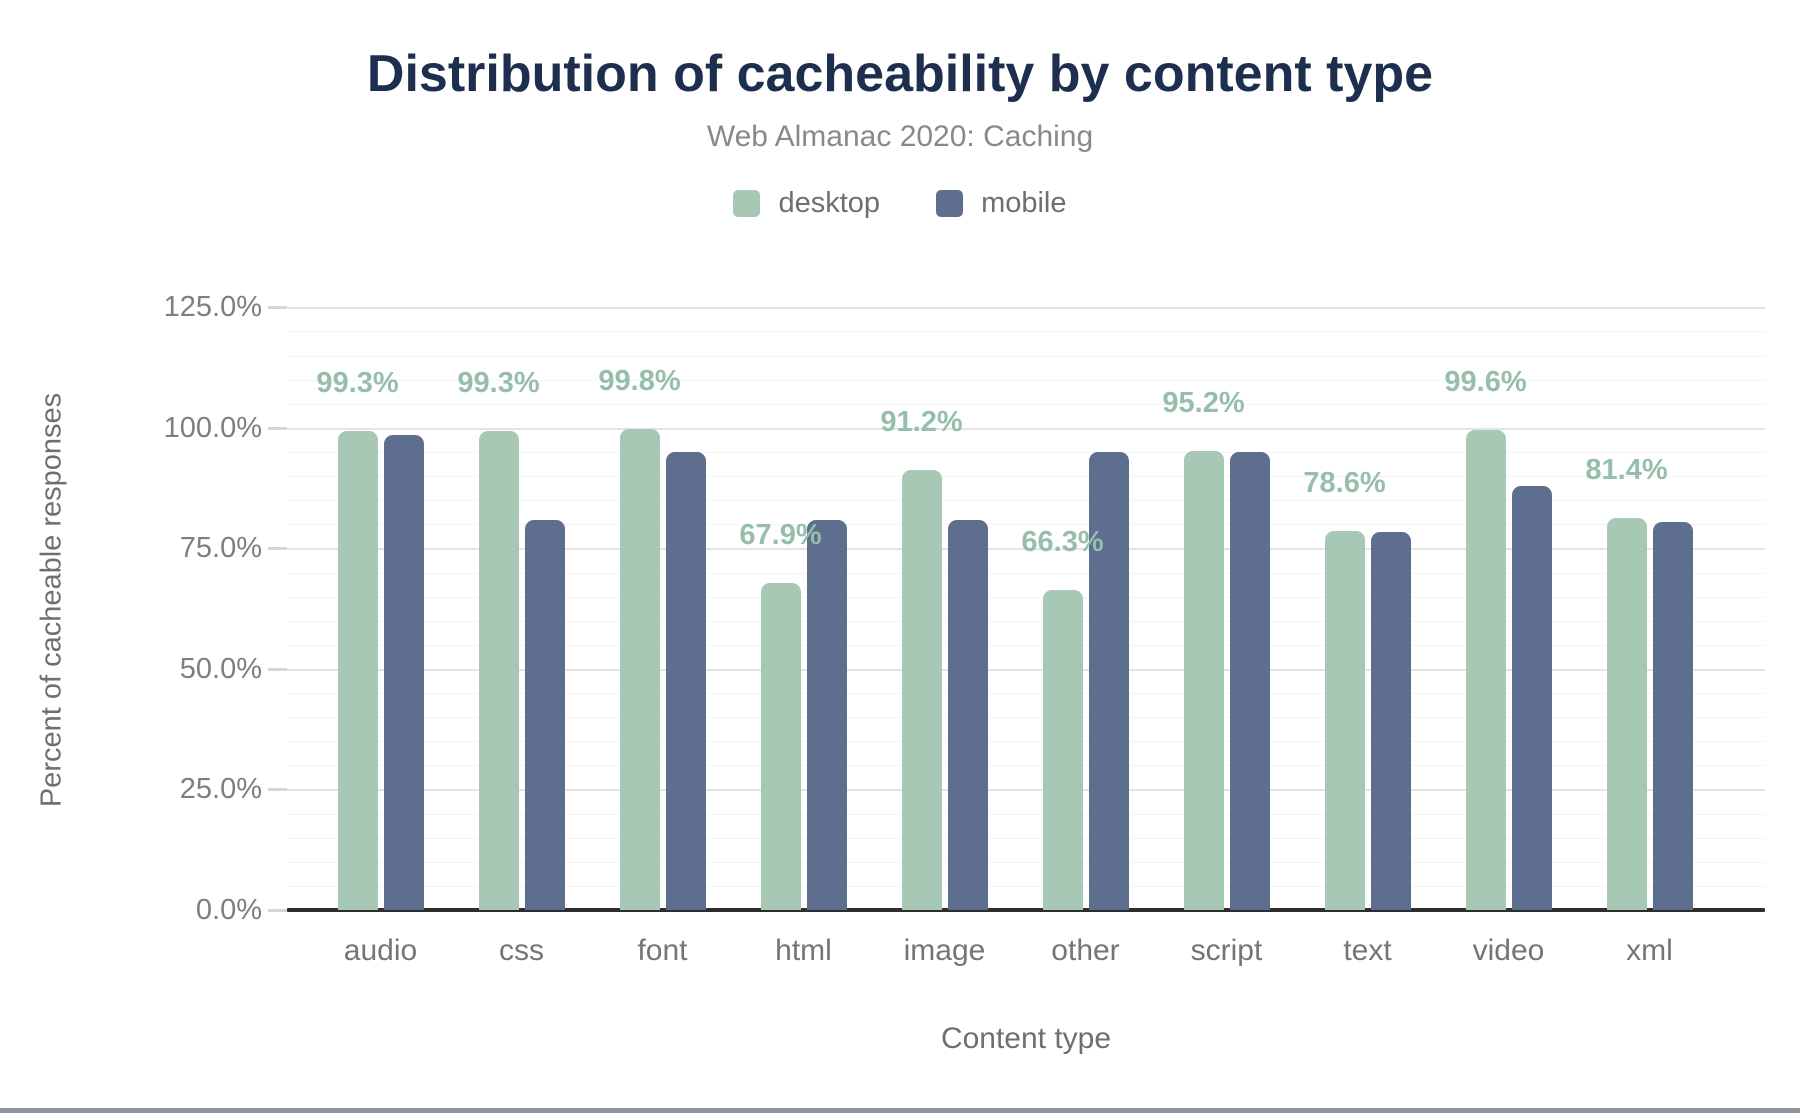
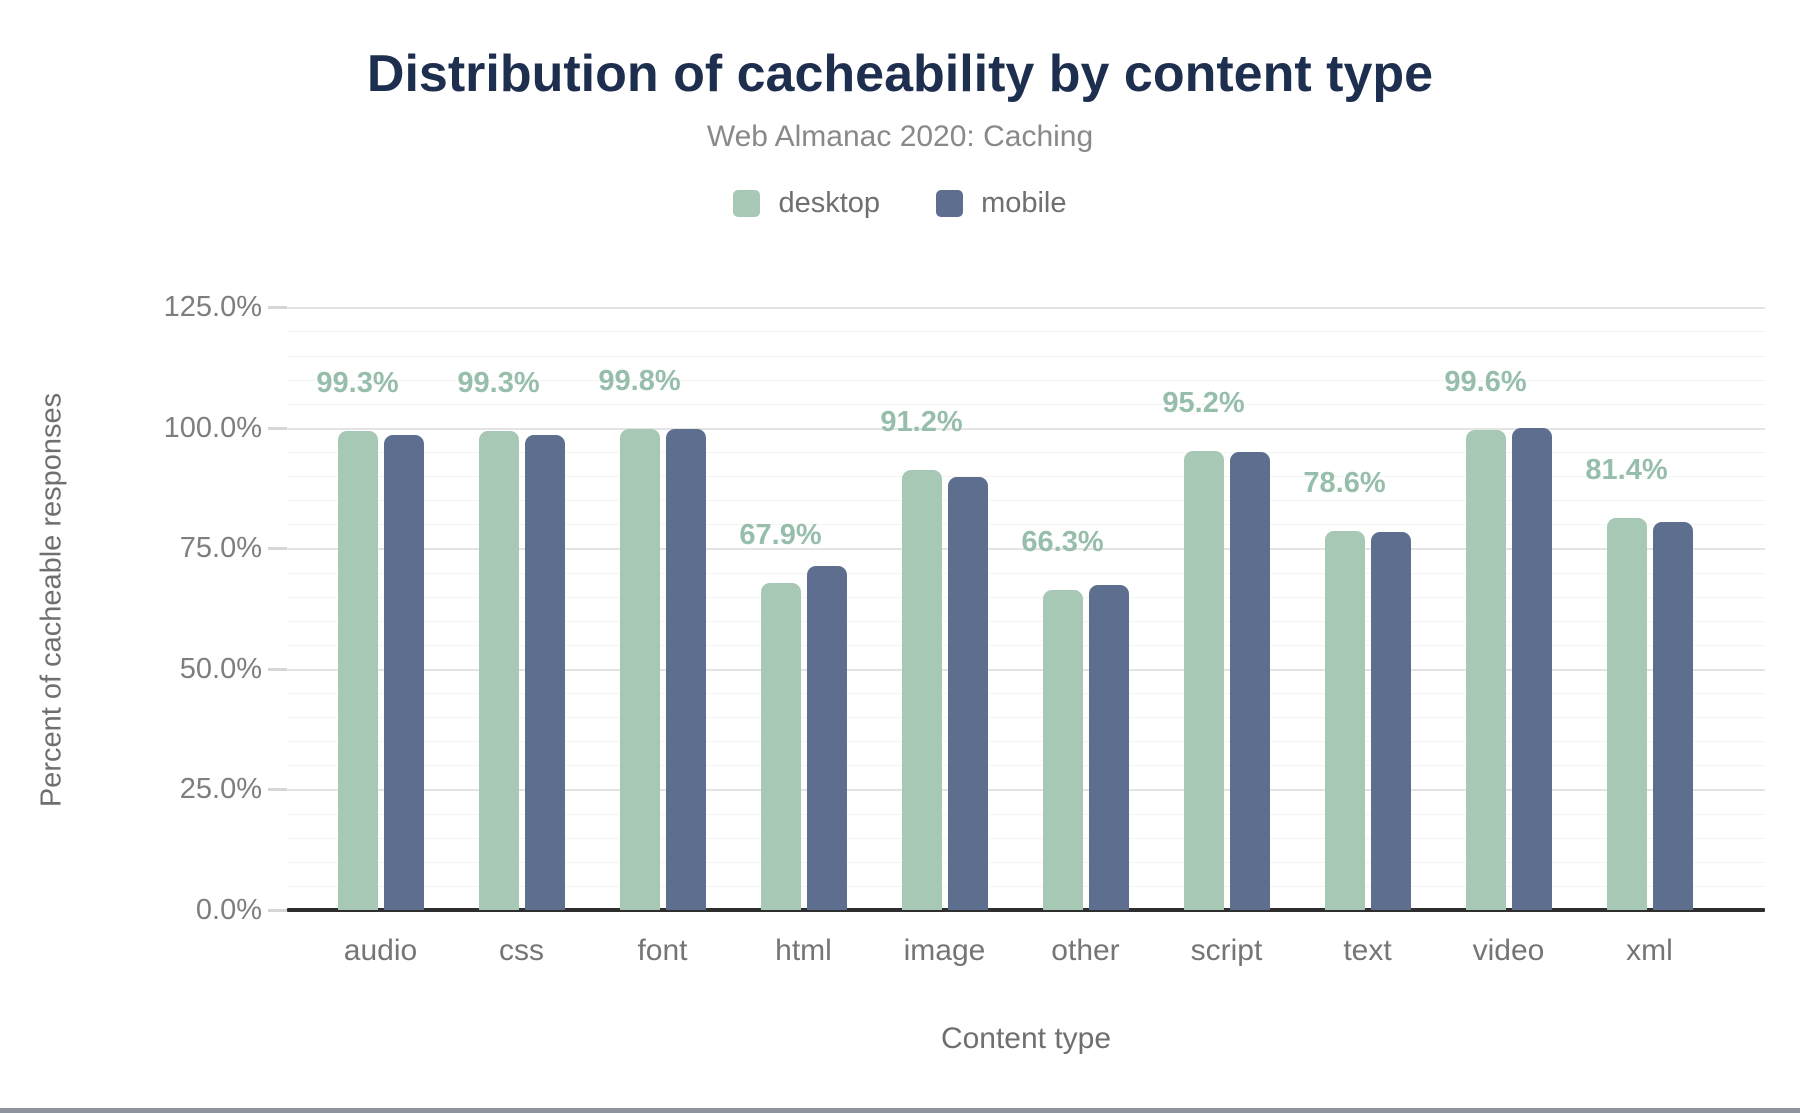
mobile/css: 81% -> 99%
mobile/font: 95% -> 100%
mobile/html: 81% -> 71%
mobile/image: 81% -> 90%
mobile/other: 95% -> 68%
mobile/video: 88% -> 100%
